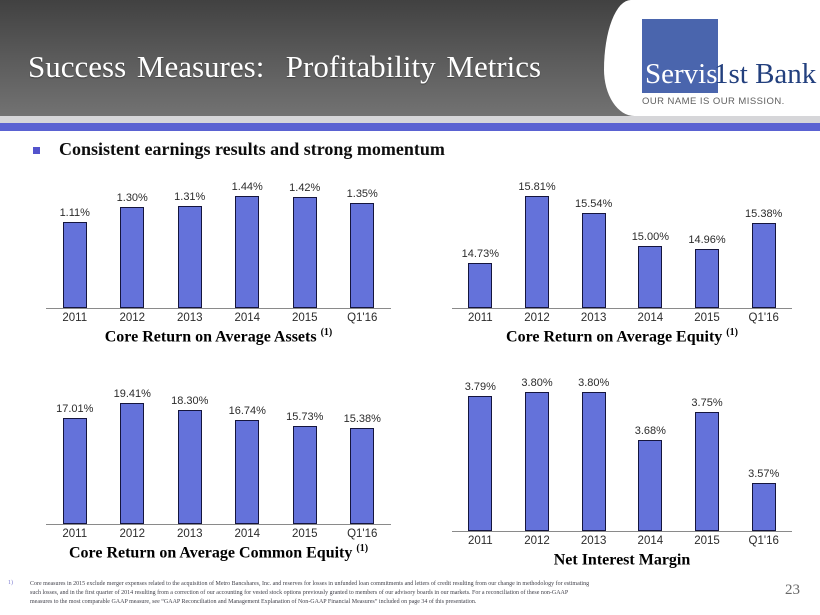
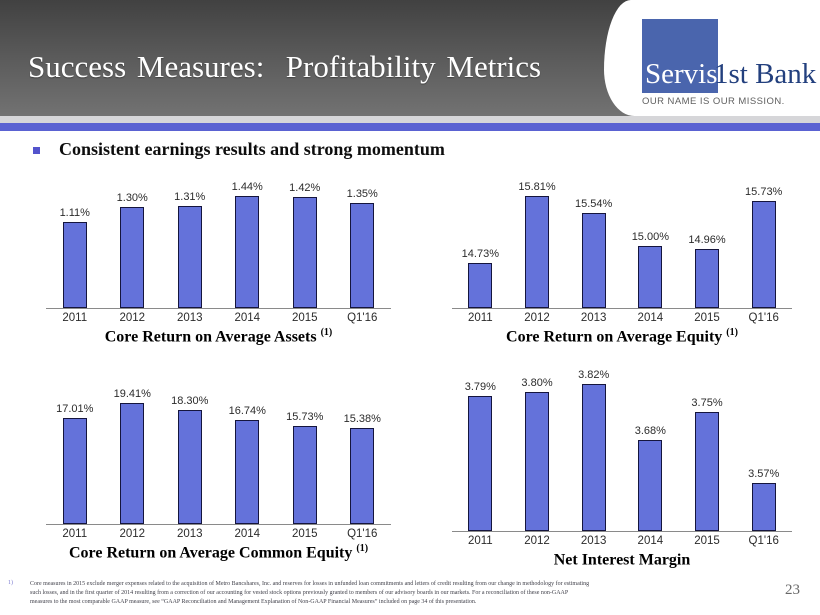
Core Return on Average Equity/Q1'16: 15.38% -> 15.73%
Net Interest Margin/2013: 3.80% -> 3.82%
